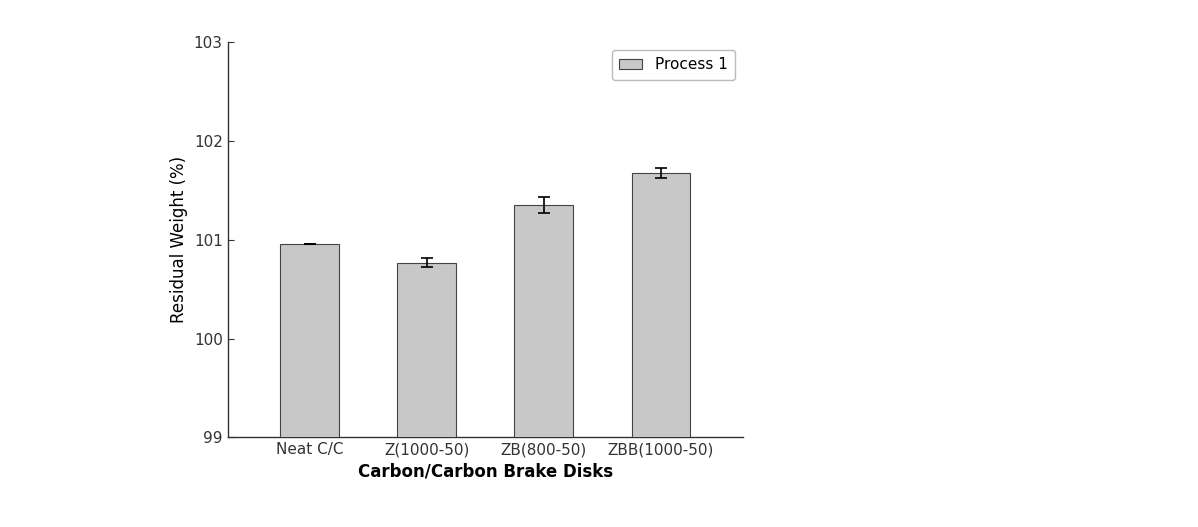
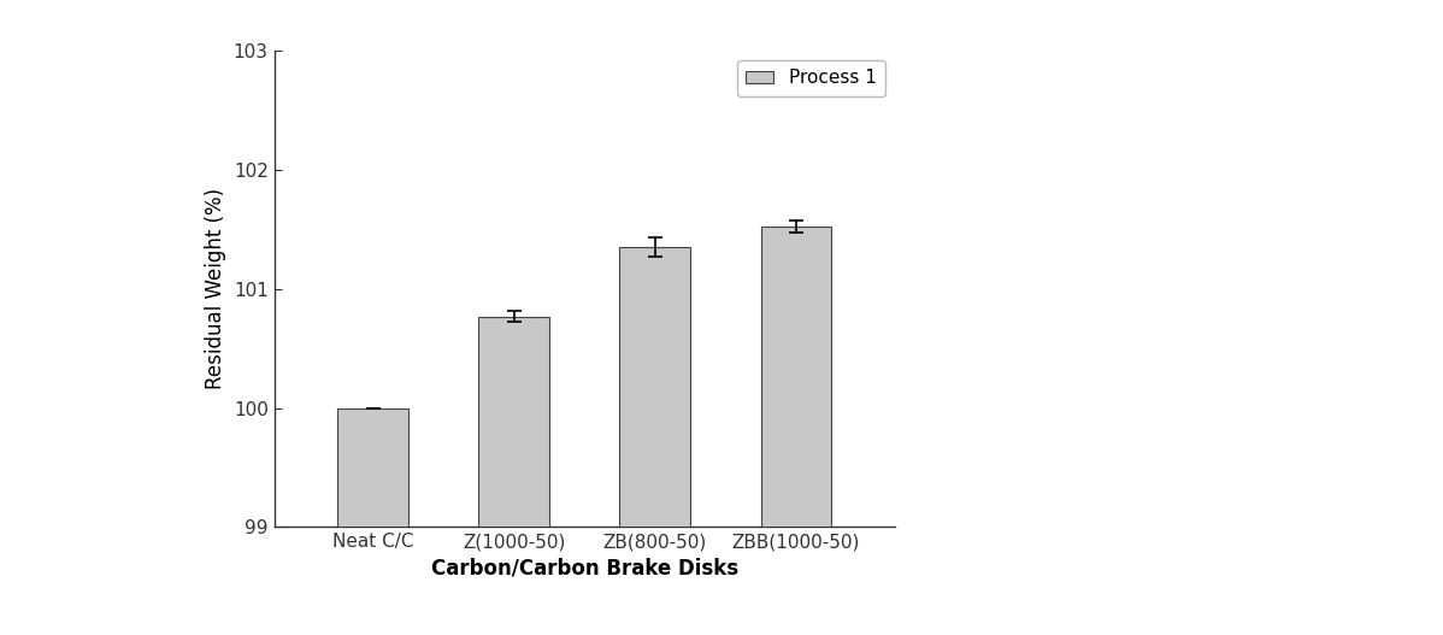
Neat C/C: 100.96 -> 100.00
ZBB(1000-50): 101.68 -> 101.52
